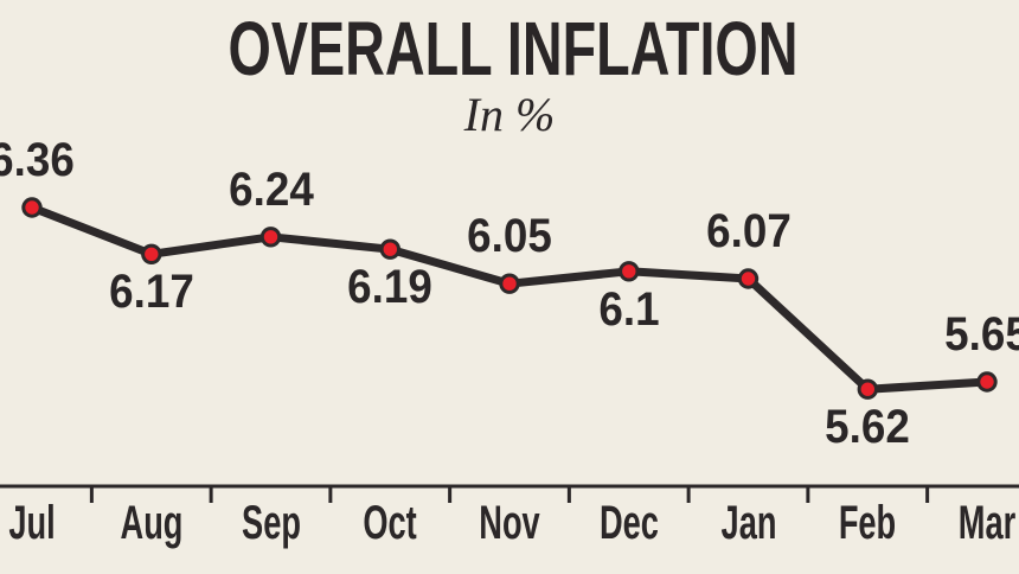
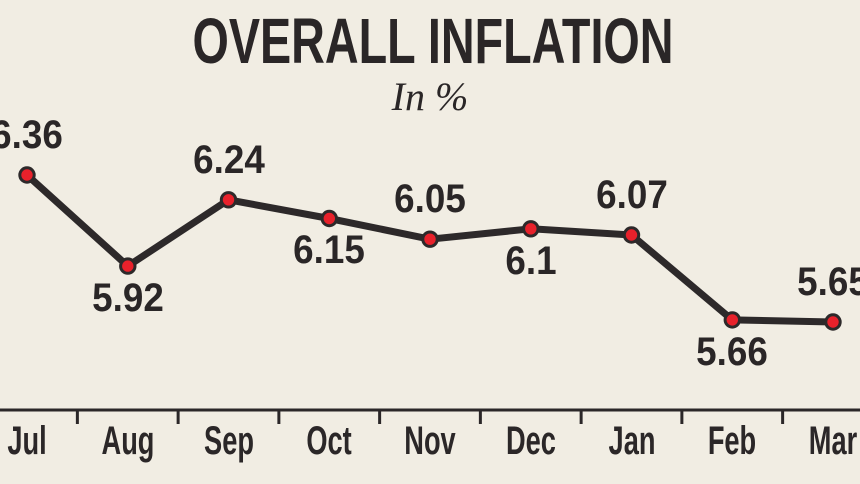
Aug: 6.17 -> 5.92
Oct: 6.19 -> 6.15
Feb: 5.62 -> 5.66
